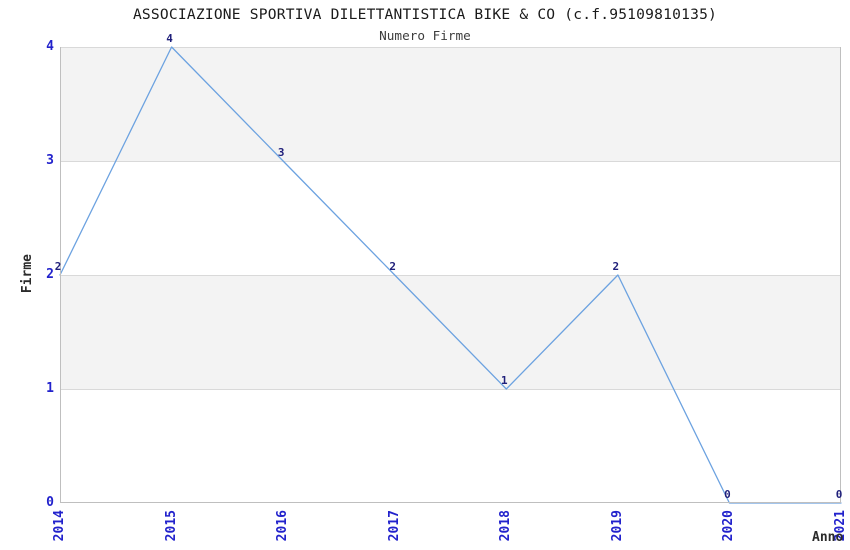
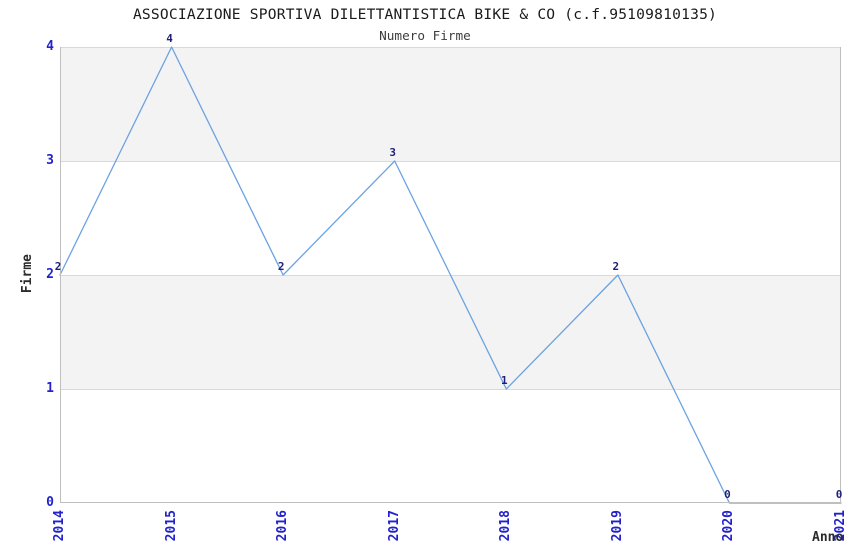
2016: 3 -> 2
2017: 2 -> 3
